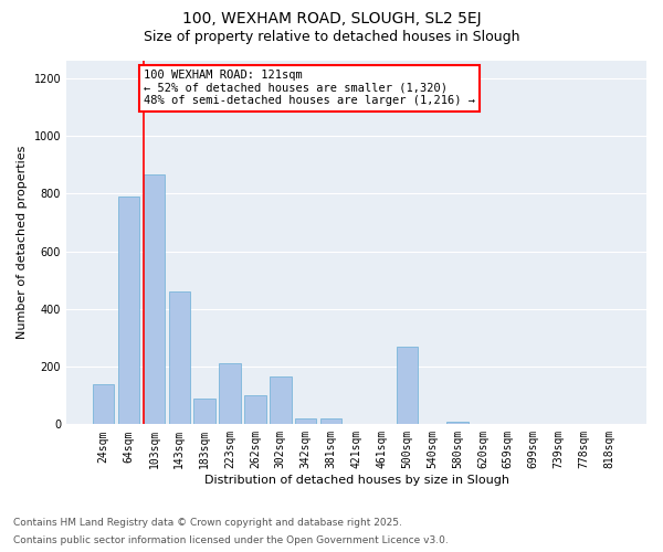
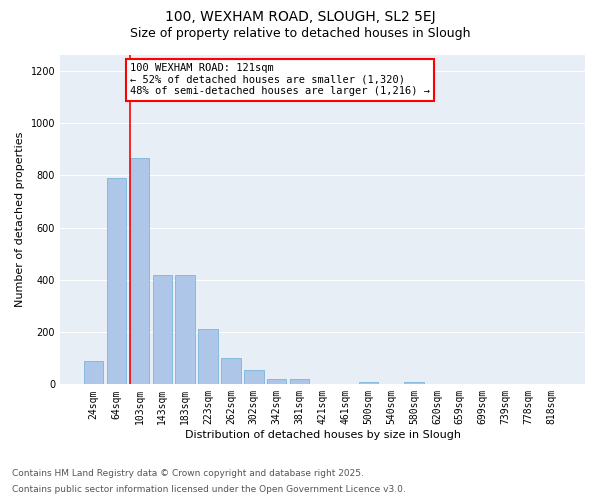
24sqm: 140 -> 90
143sqm: 460 -> 420
183sqm: 90 -> 420
302sqm: 165 -> 55
500sqm: 270 -> 10
